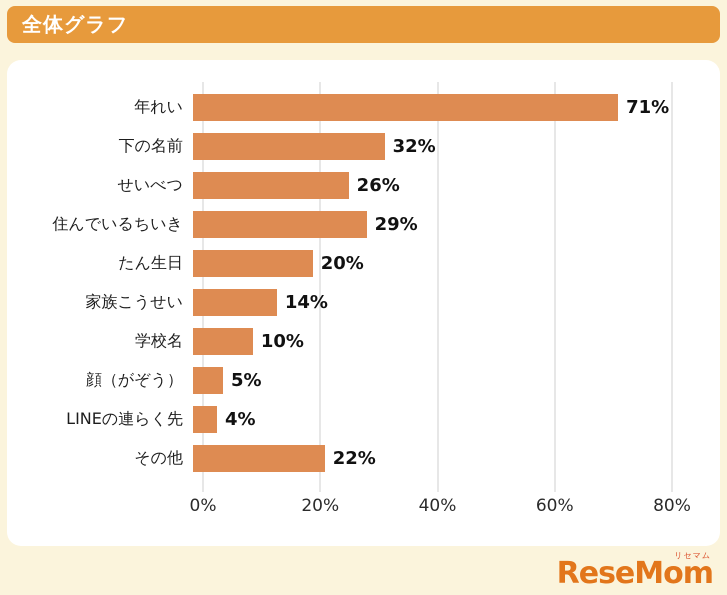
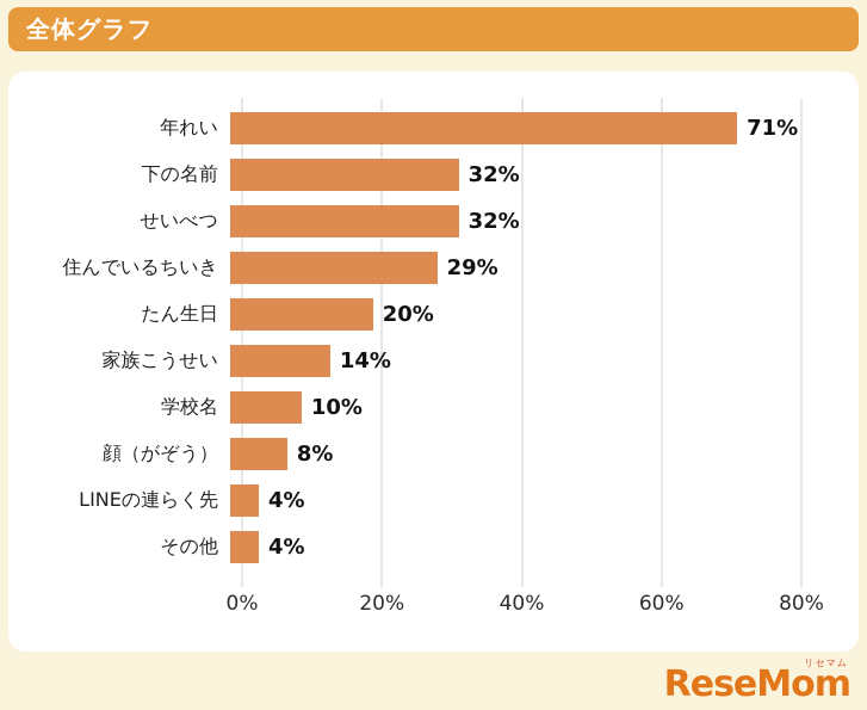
せいべつ: 26% -> 32%
顔（がぞう）: 5% -> 8%
その他: 22% -> 4%
